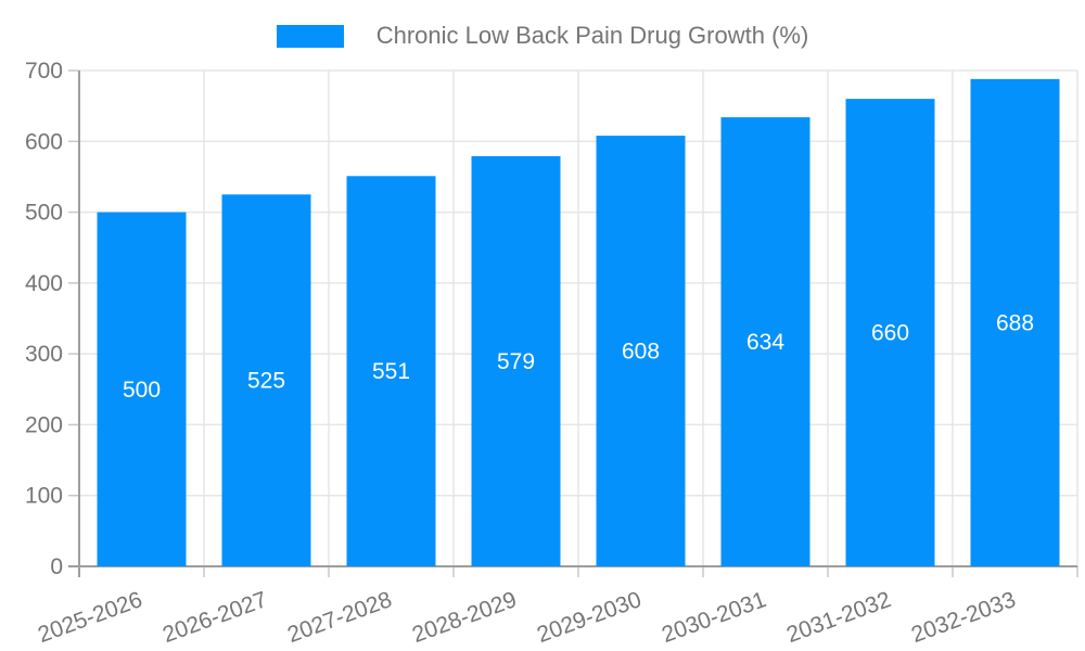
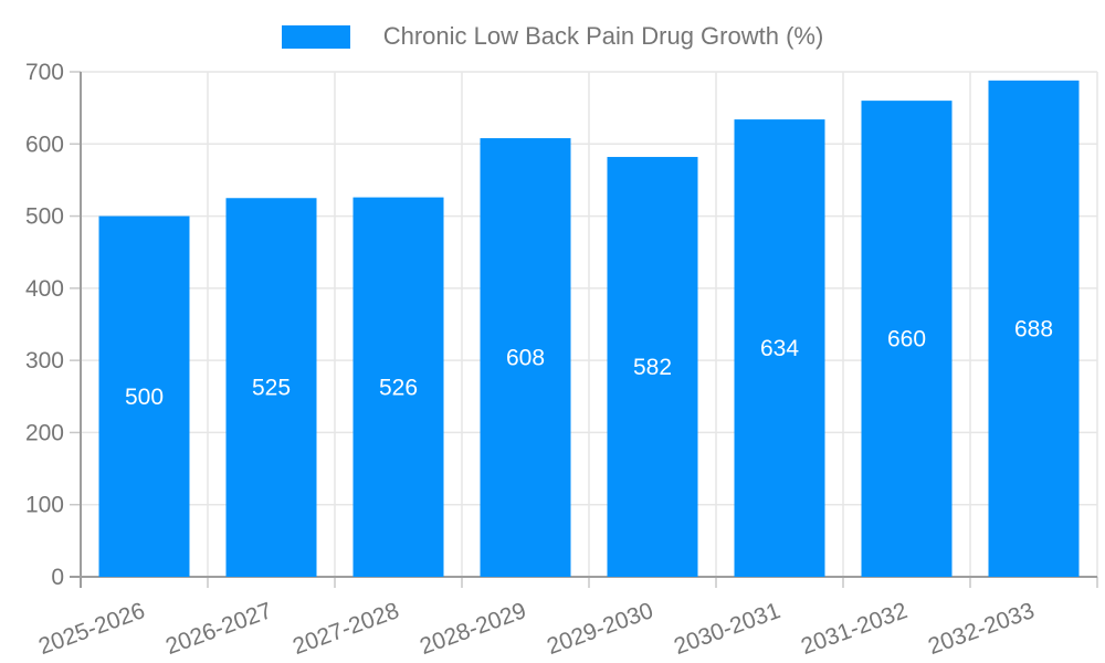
2027-2028: 551 -> 526
2028-2029: 579 -> 608
2029-2030: 608 -> 582
